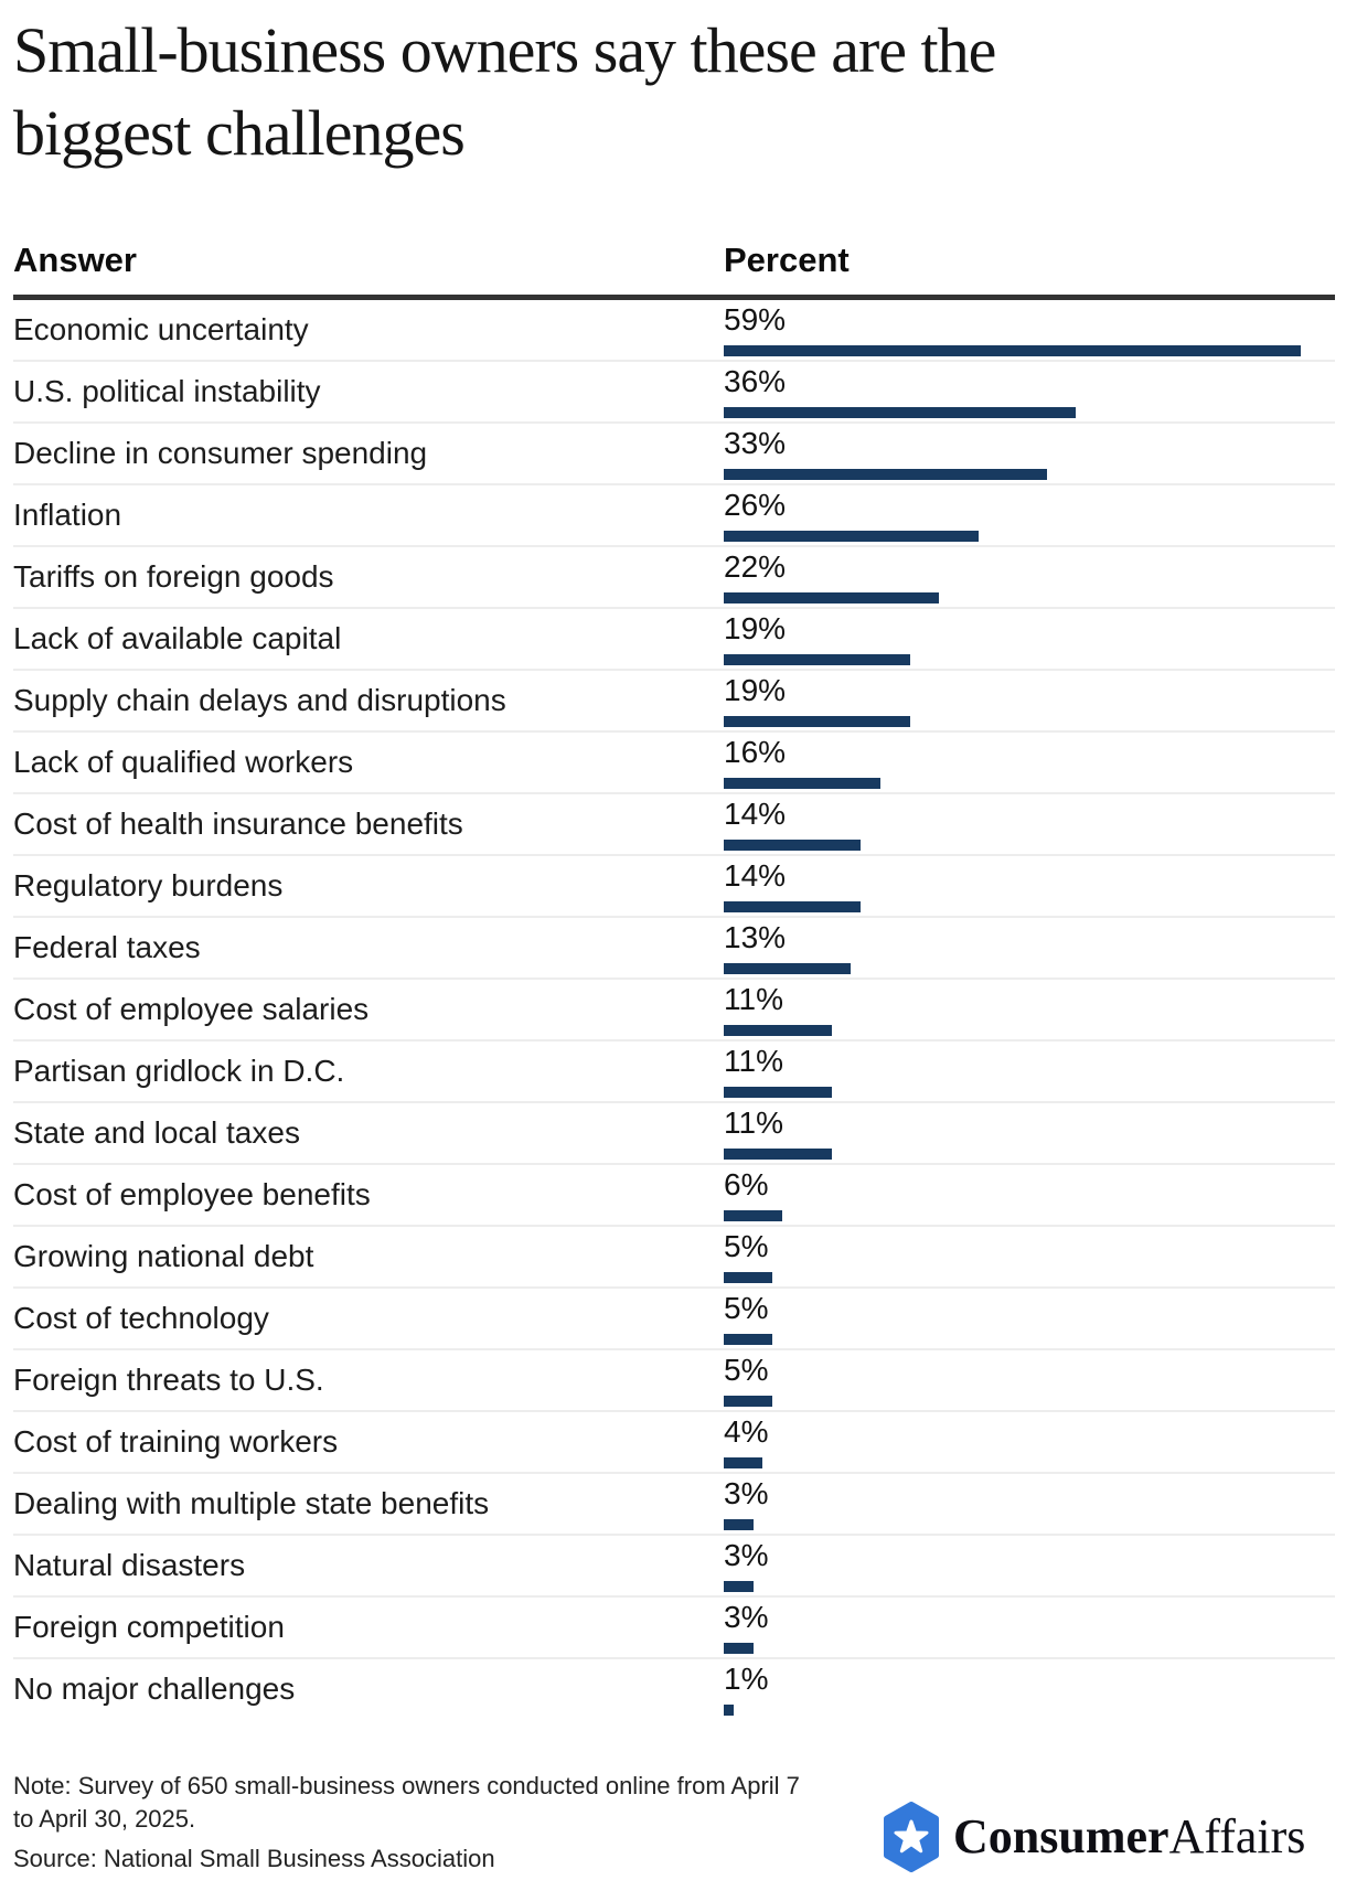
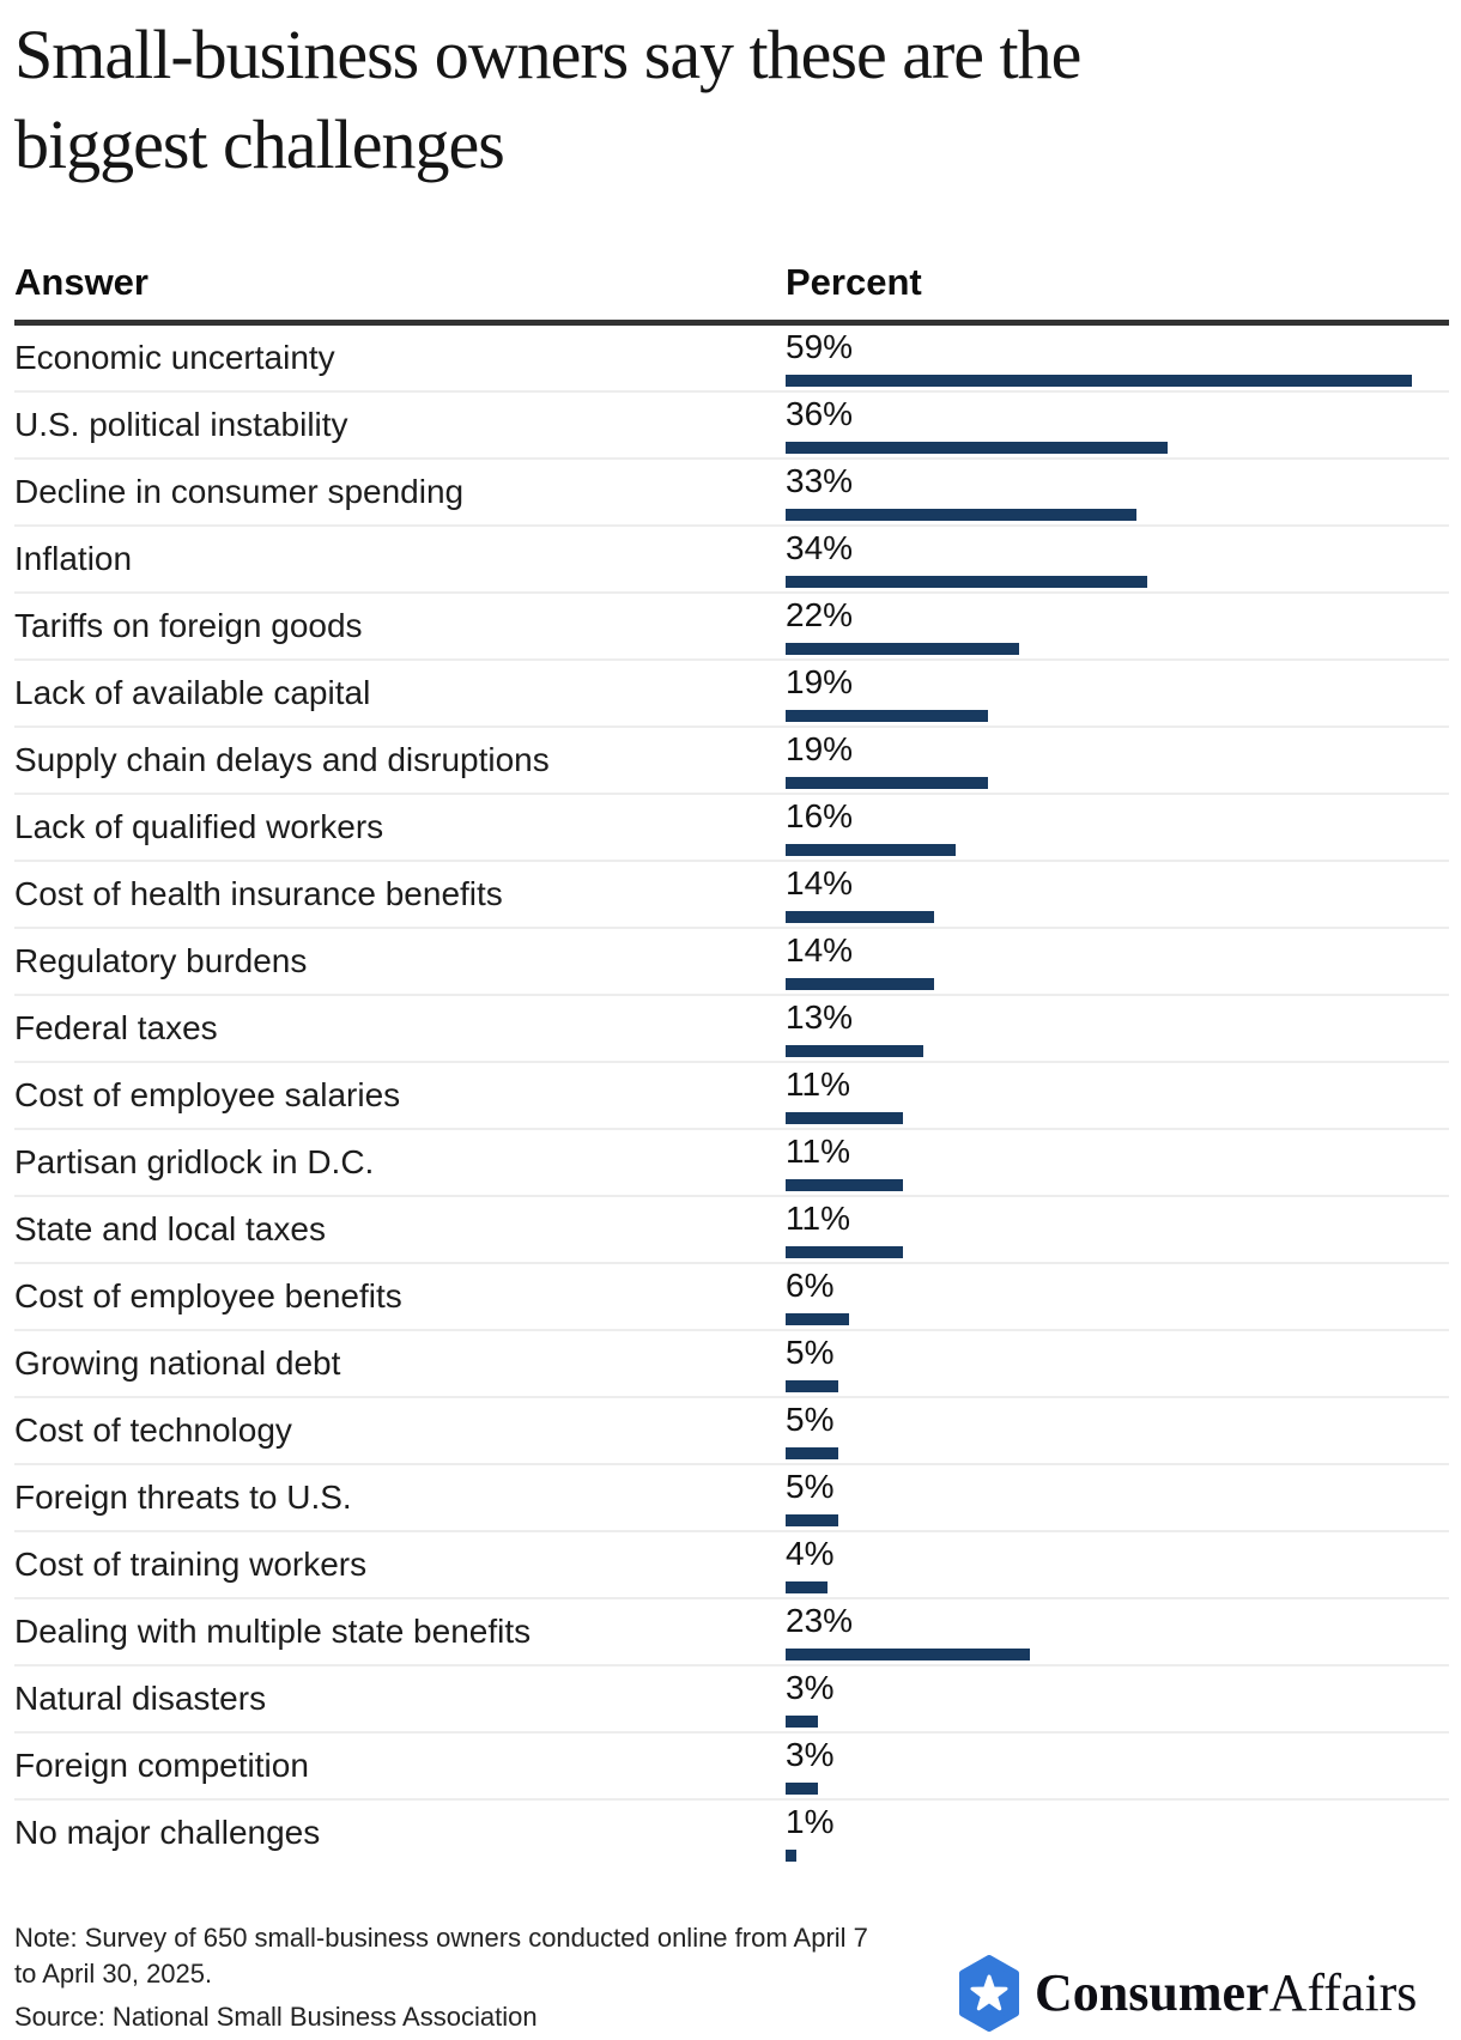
Inflation: 26% -> 34%
Dealing with multiple state benefits: 3% -> 23%
